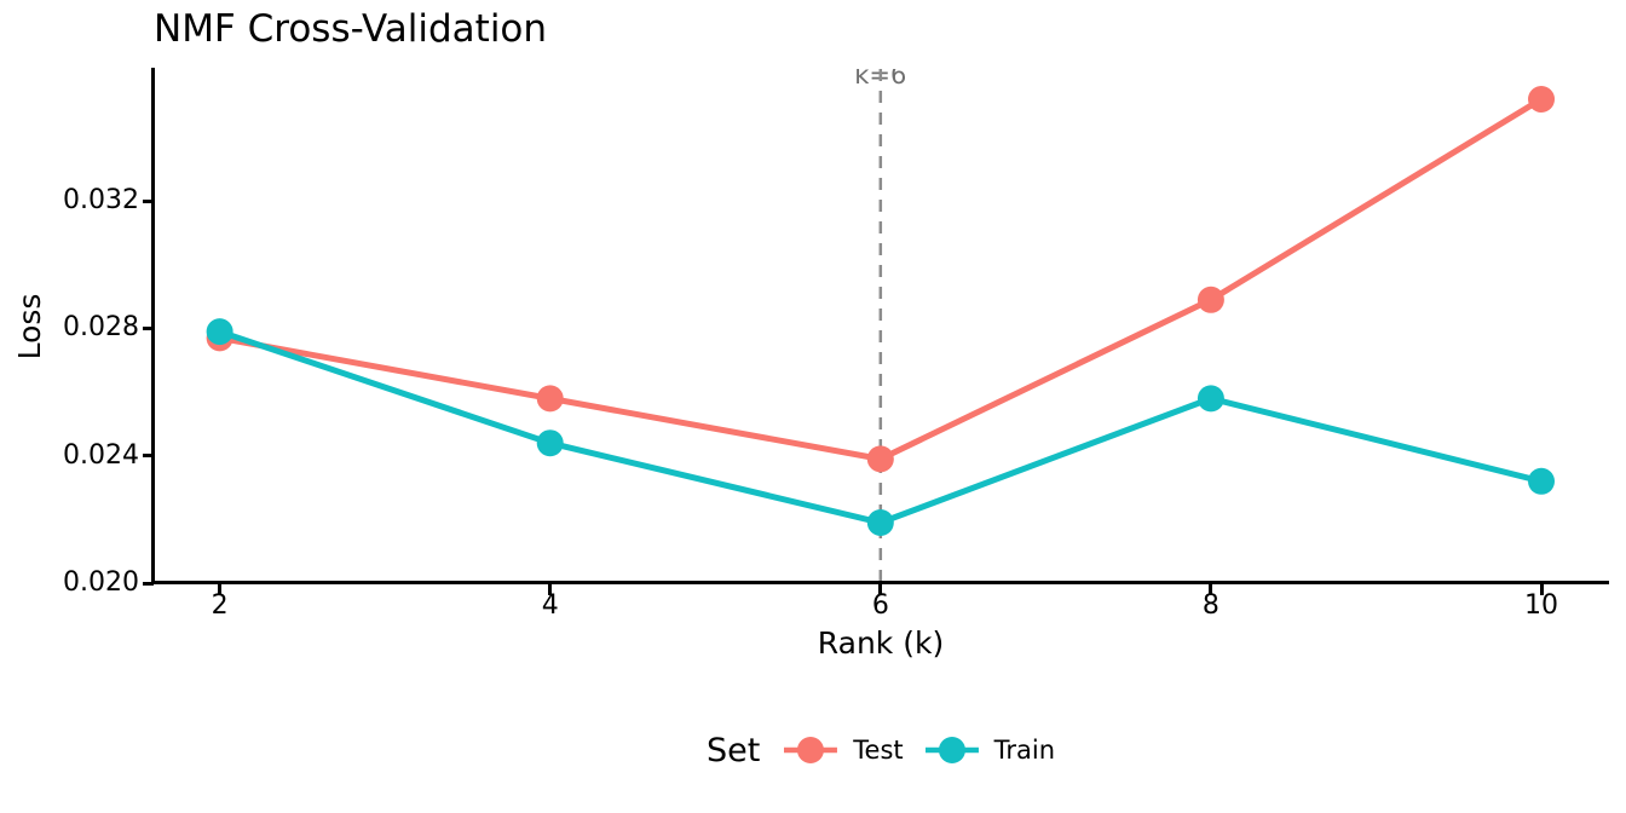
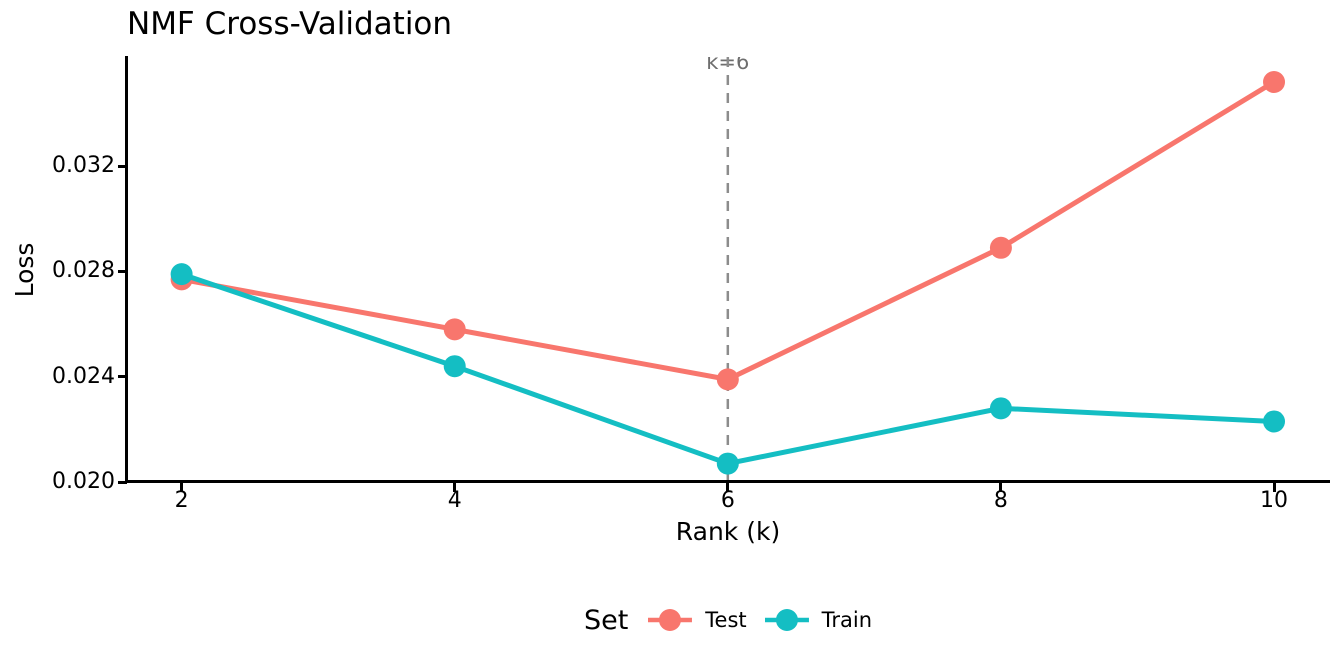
Train/6: 0.0219 -> 0.0207
Train/8: 0.0258 -> 0.0228
Train/10: 0.0232 -> 0.0223
